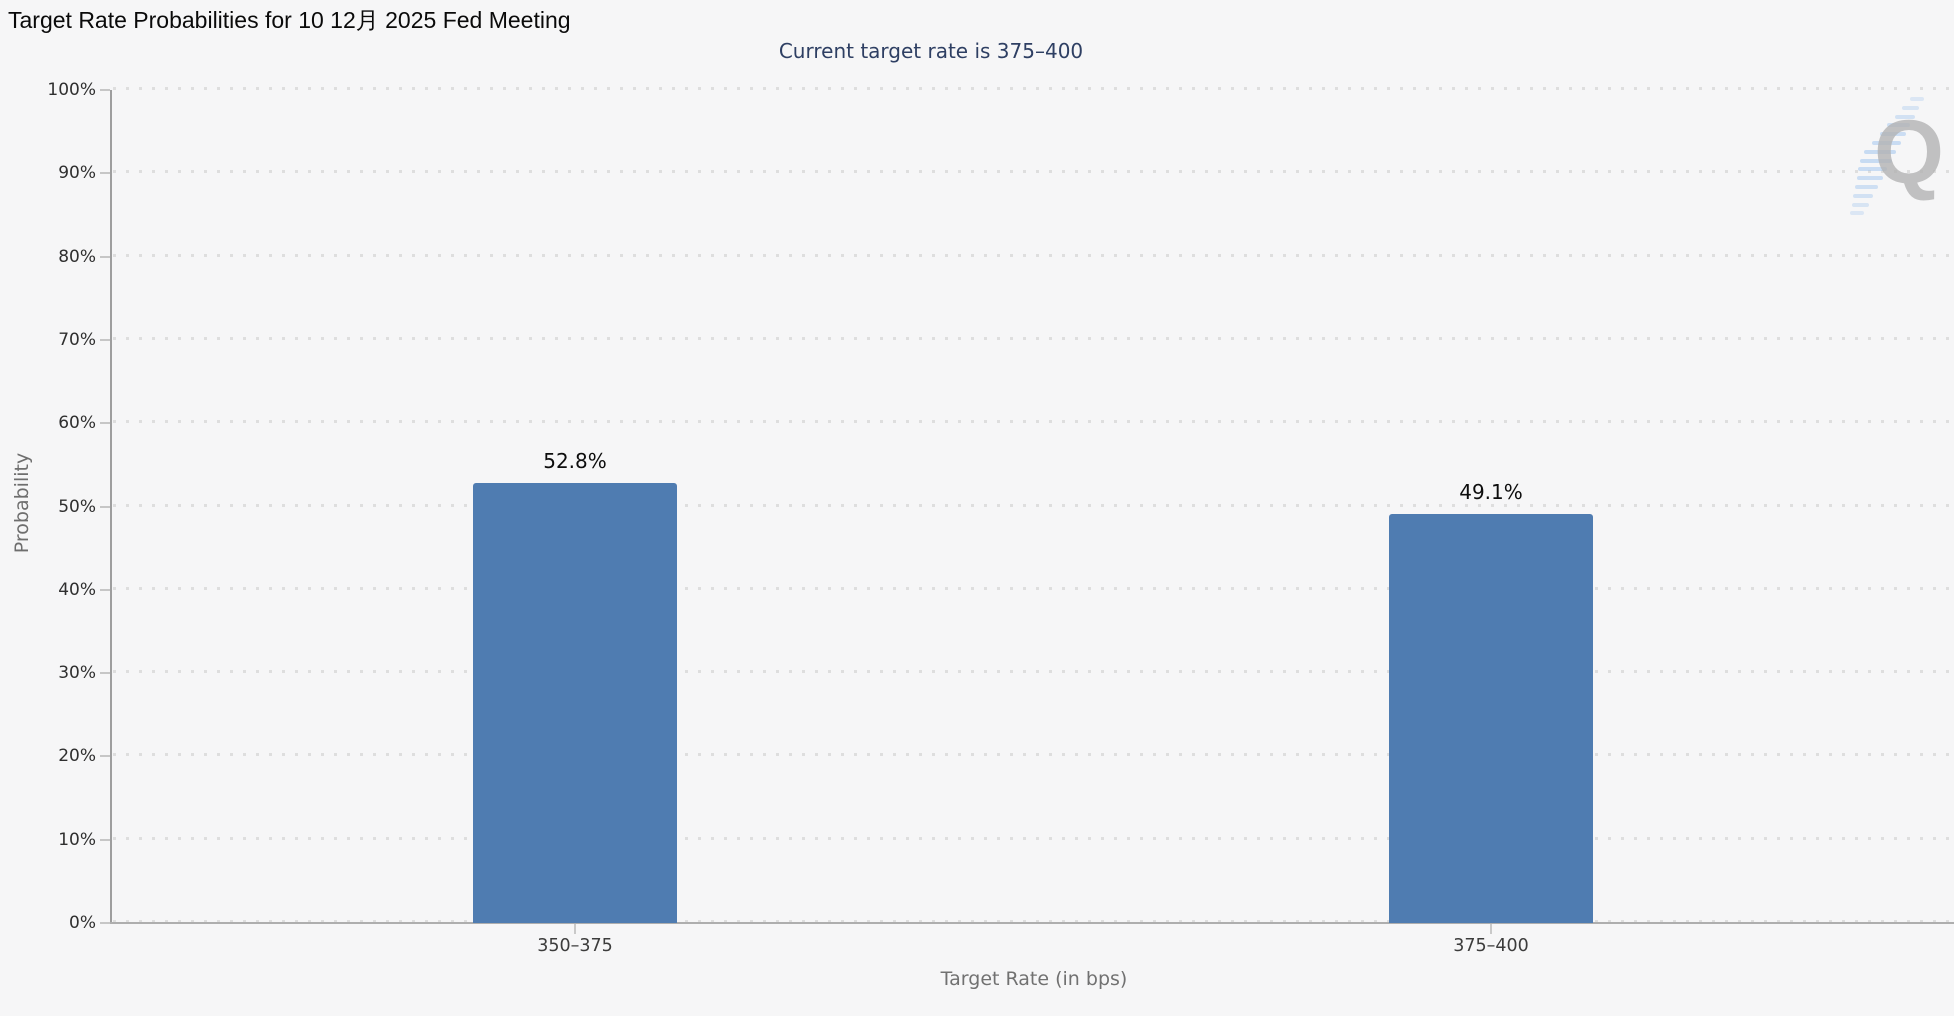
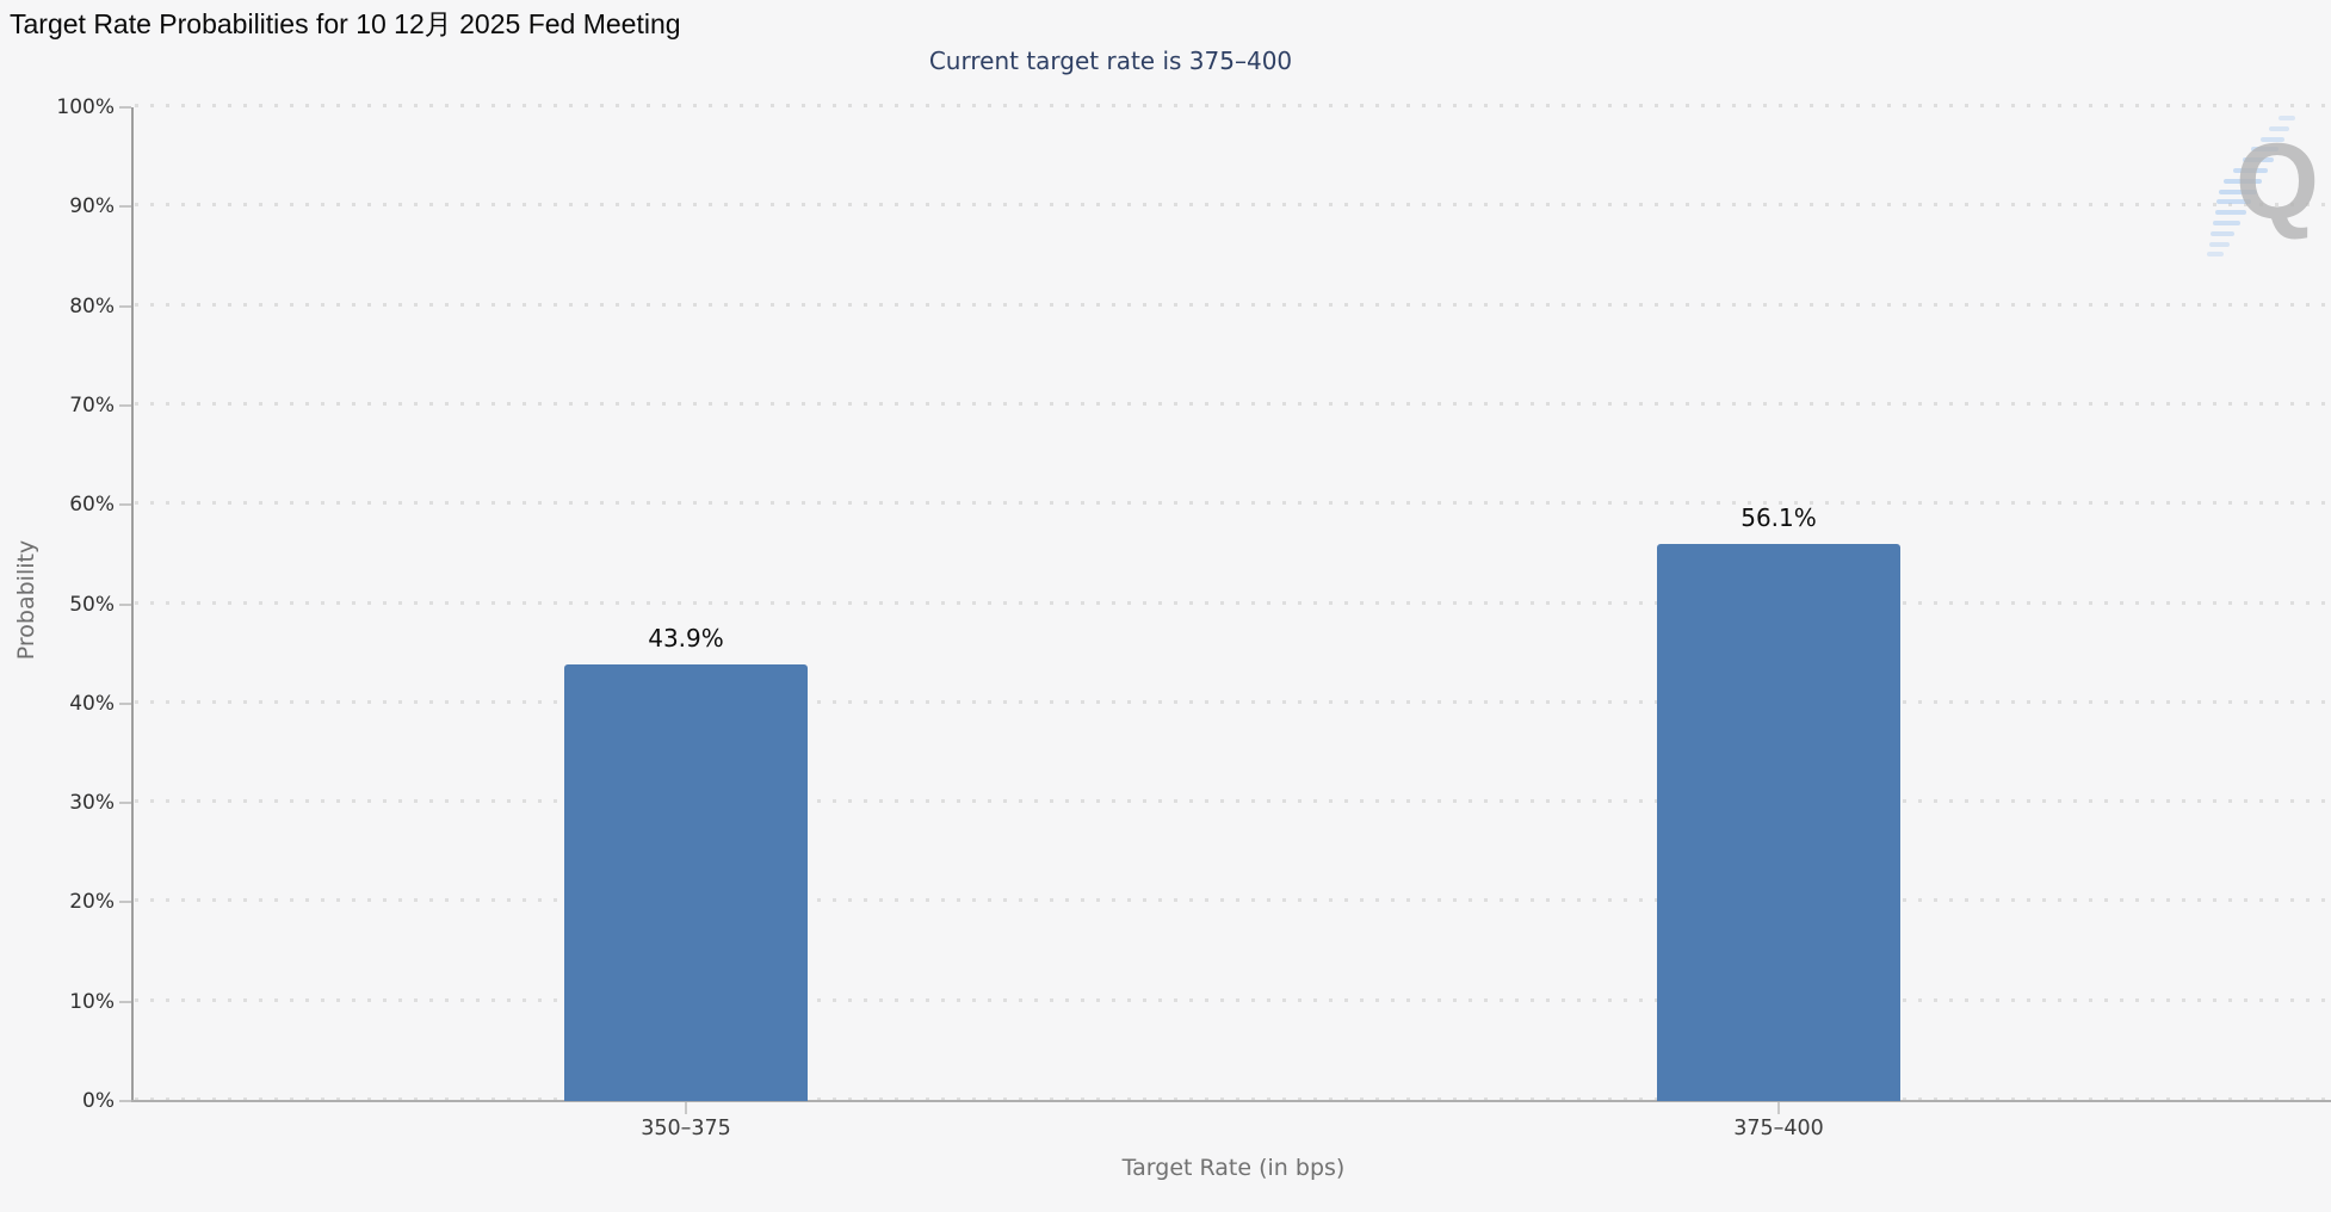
350–375: 52.8% -> 43.9%
375–400: 49.1% -> 56.1%
